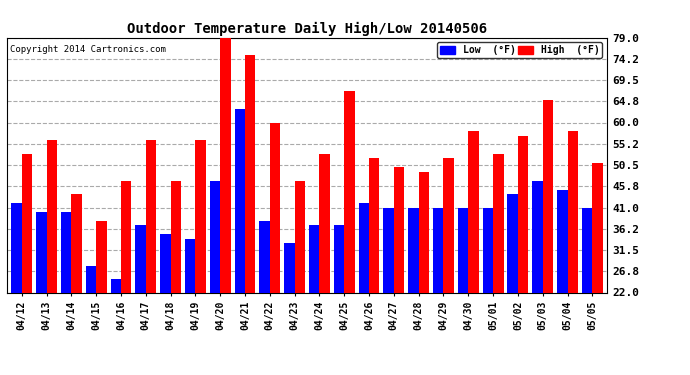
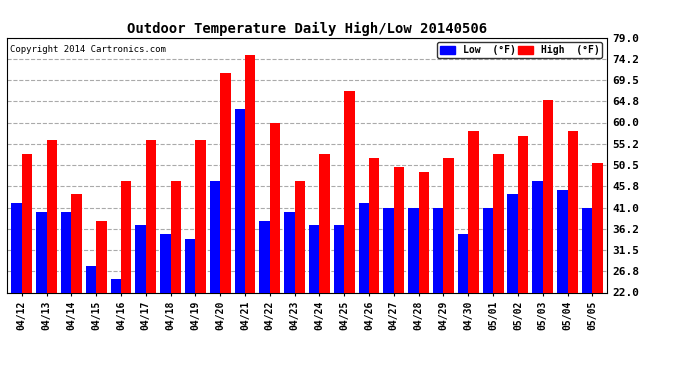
High (°F)/04/20: 79 -> 71
Low (°F)/04/23: 33 -> 40
Low (°F)/04/30: 41 -> 35
